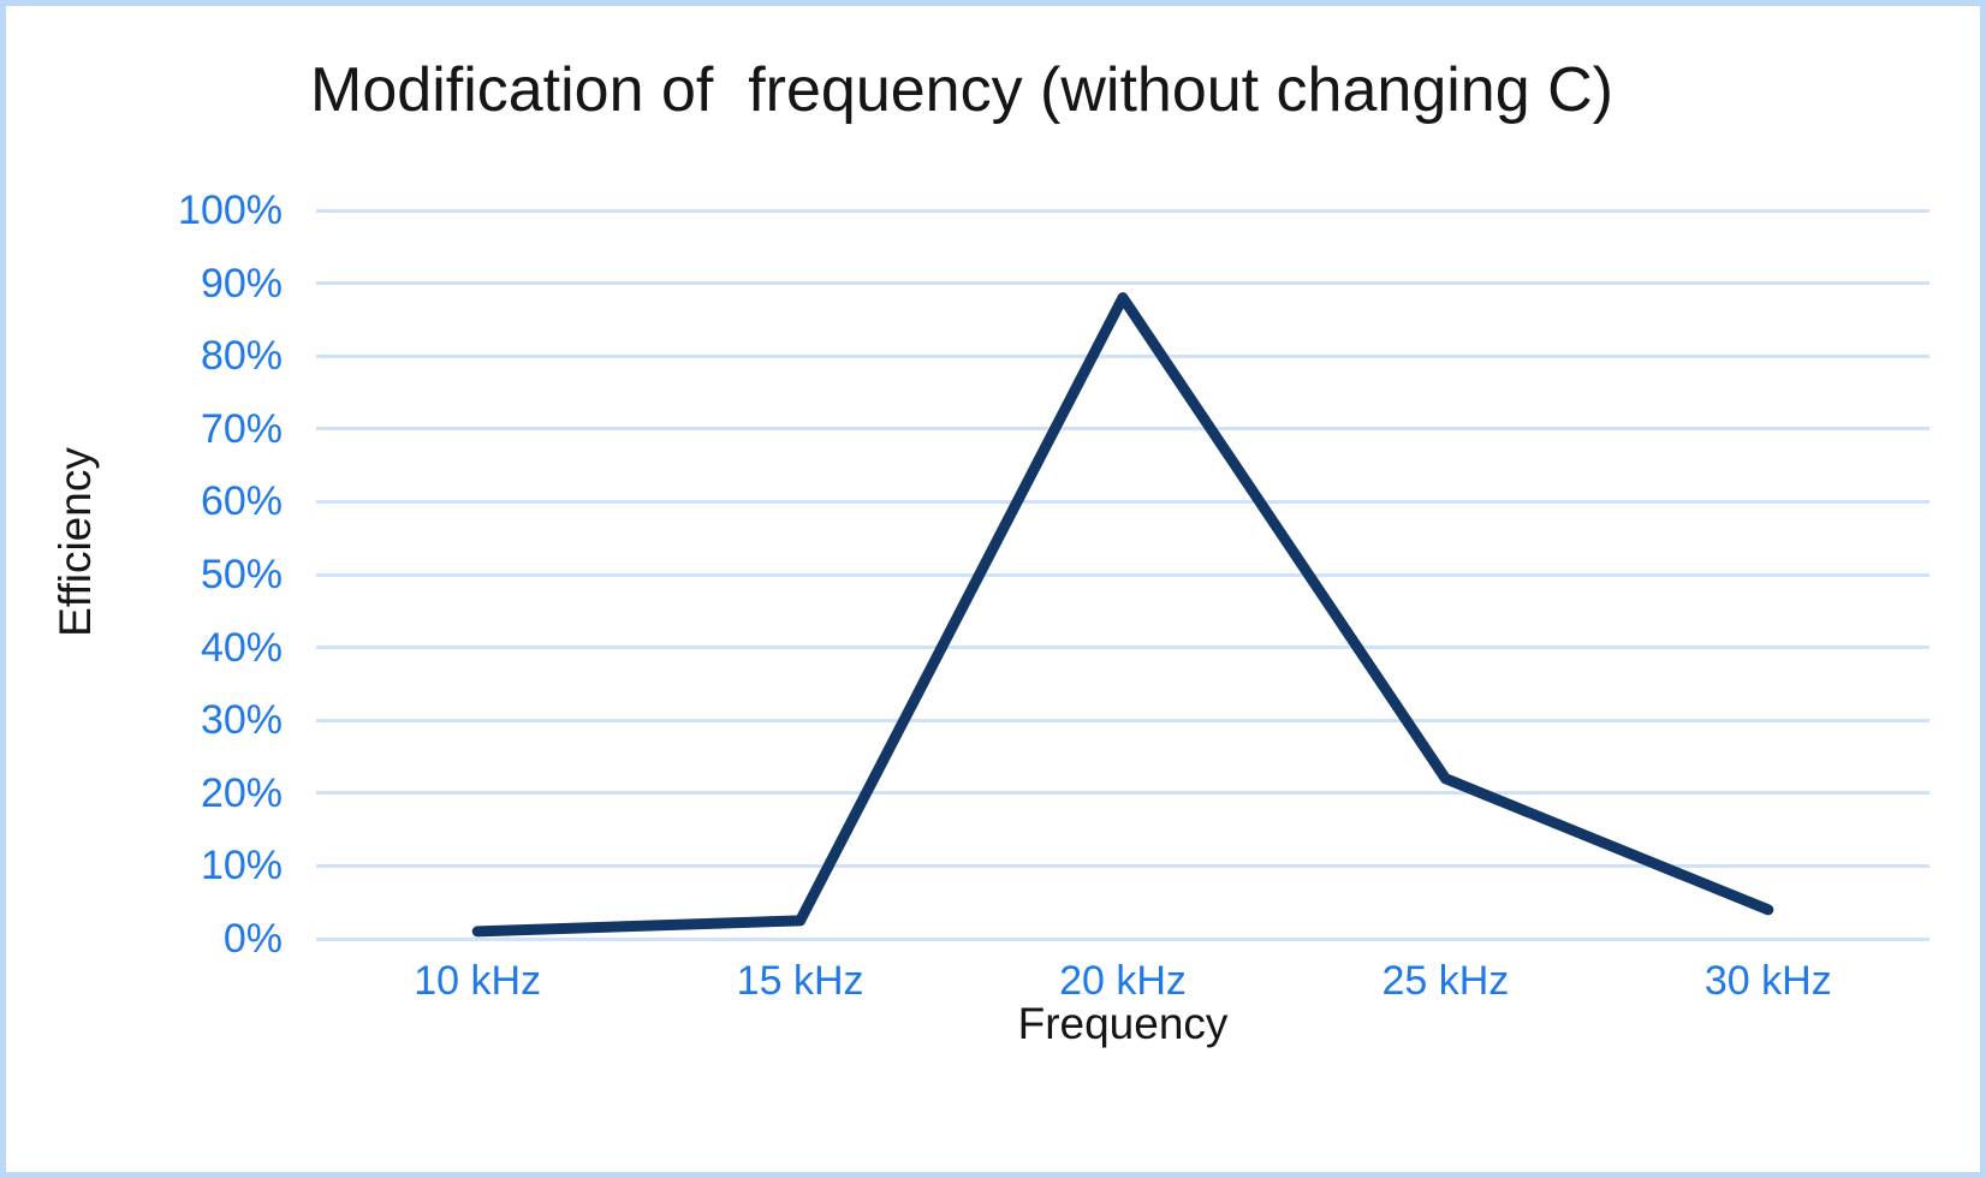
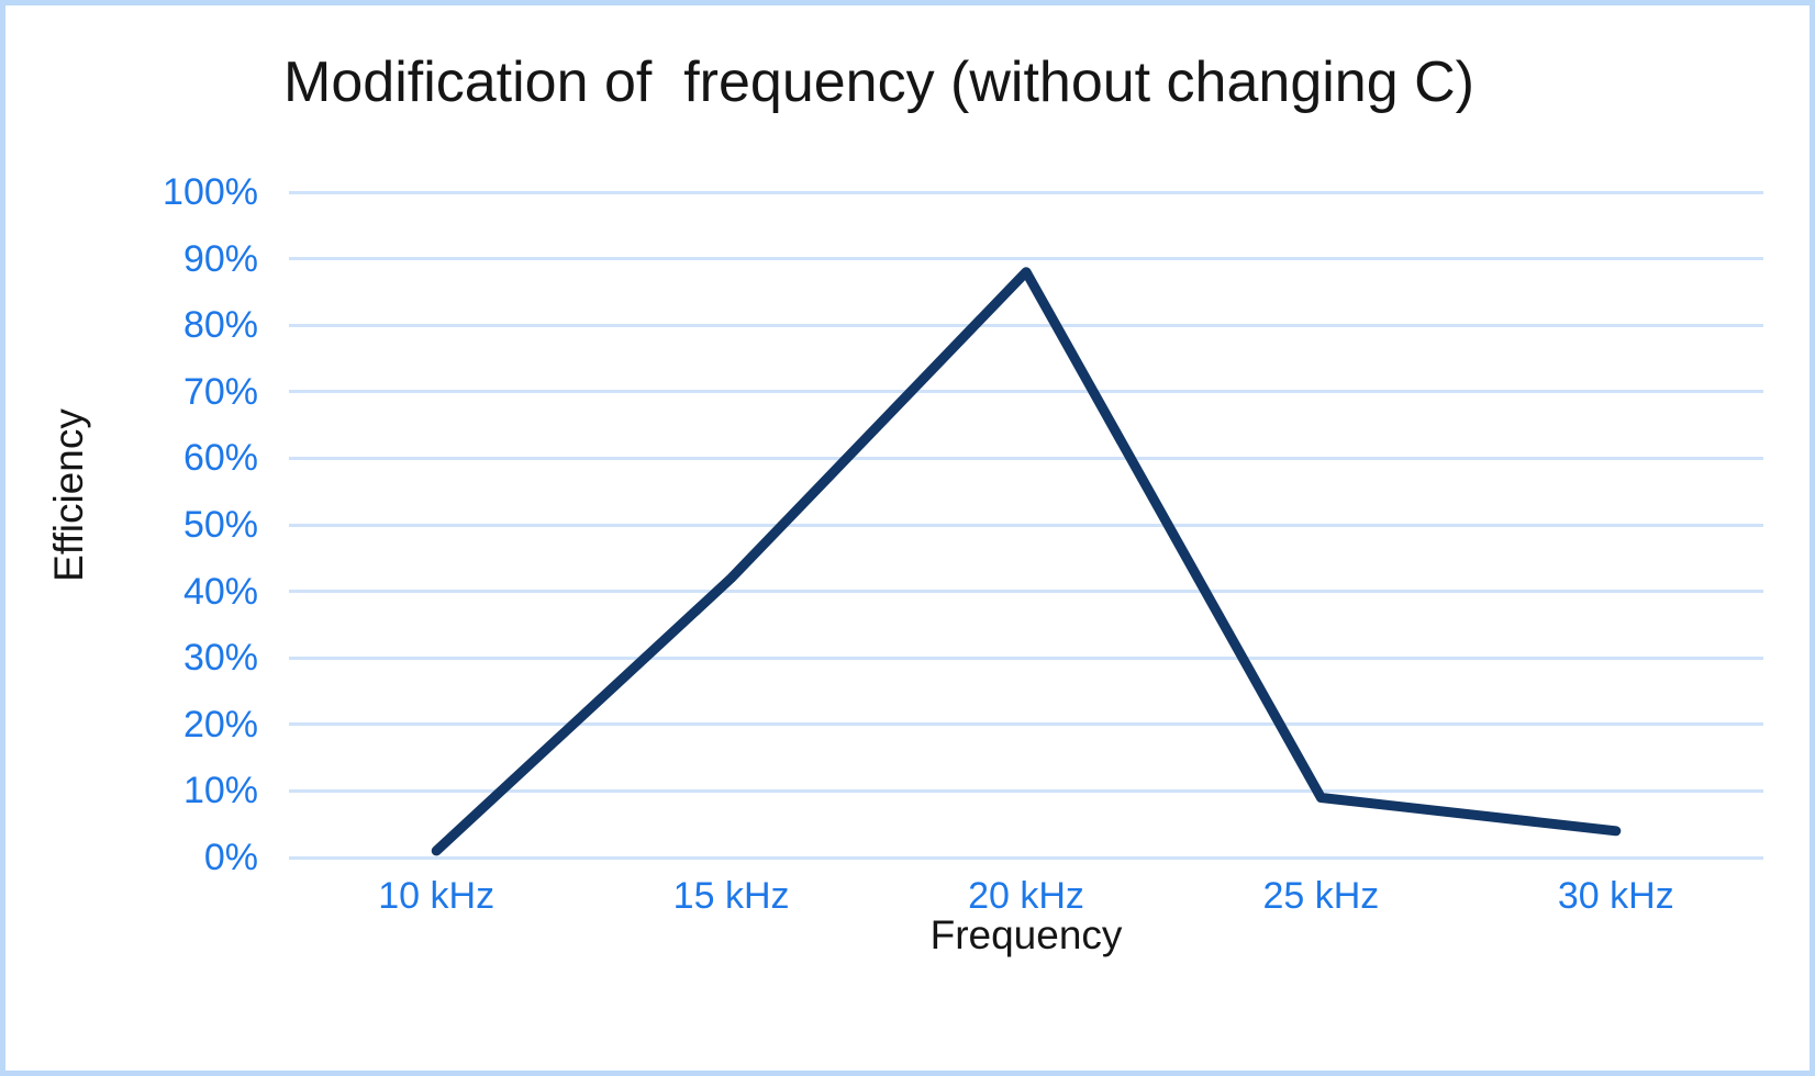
15 kHz: 2% -> 42%
25 kHz: 22% -> 9%
